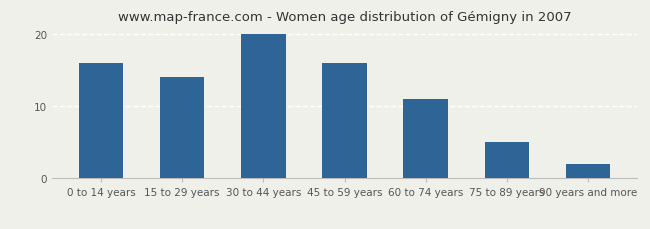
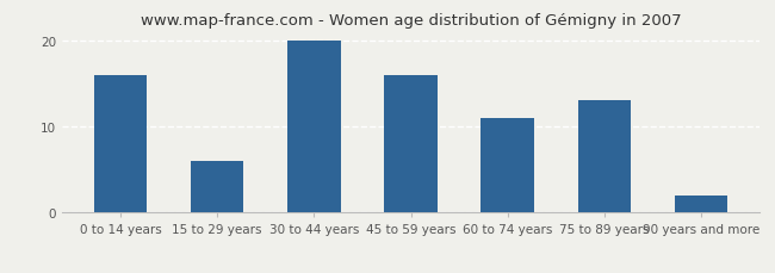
15 to 29 years: 14 -> 6
75 to 89 years: 5 -> 13
